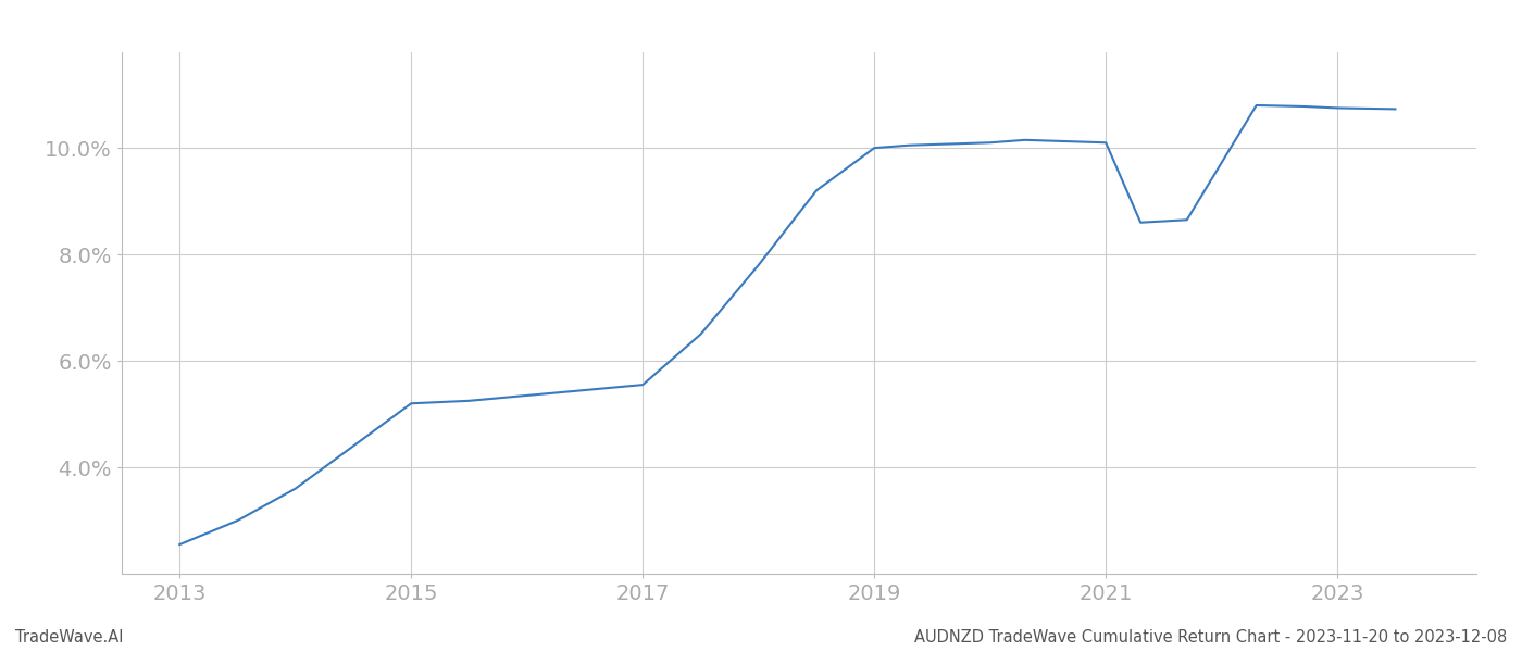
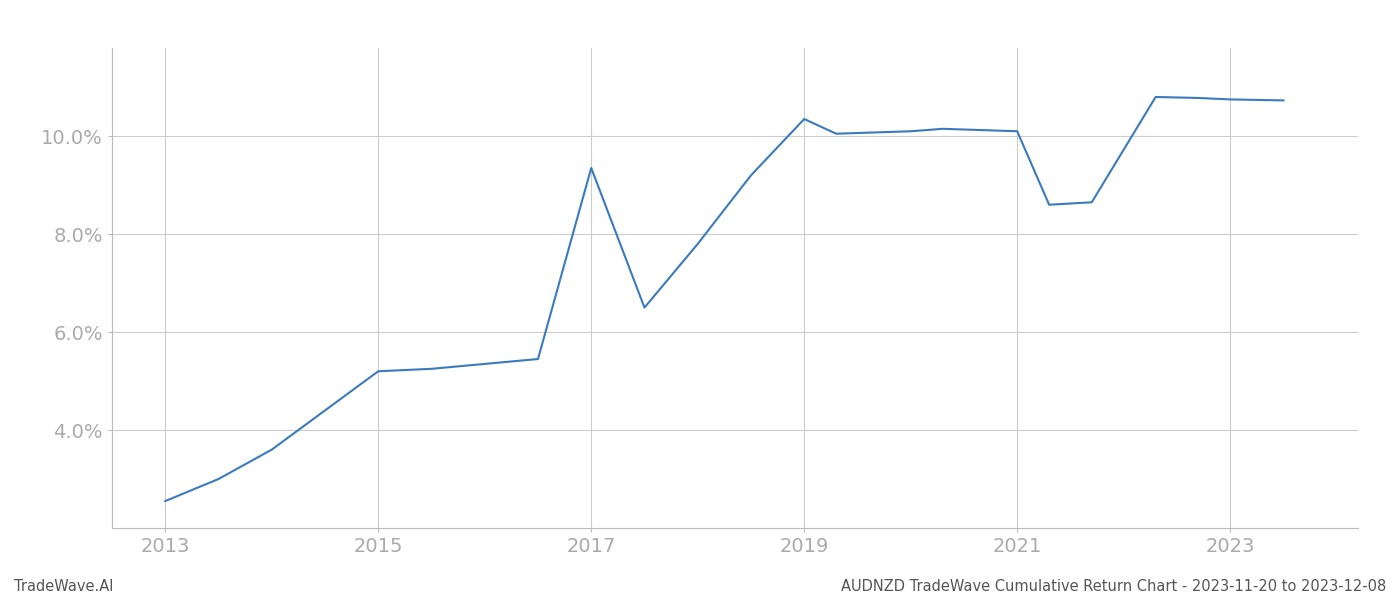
2017: 5.55% -> 9.35%
2019: 10.00% -> 10.35%
